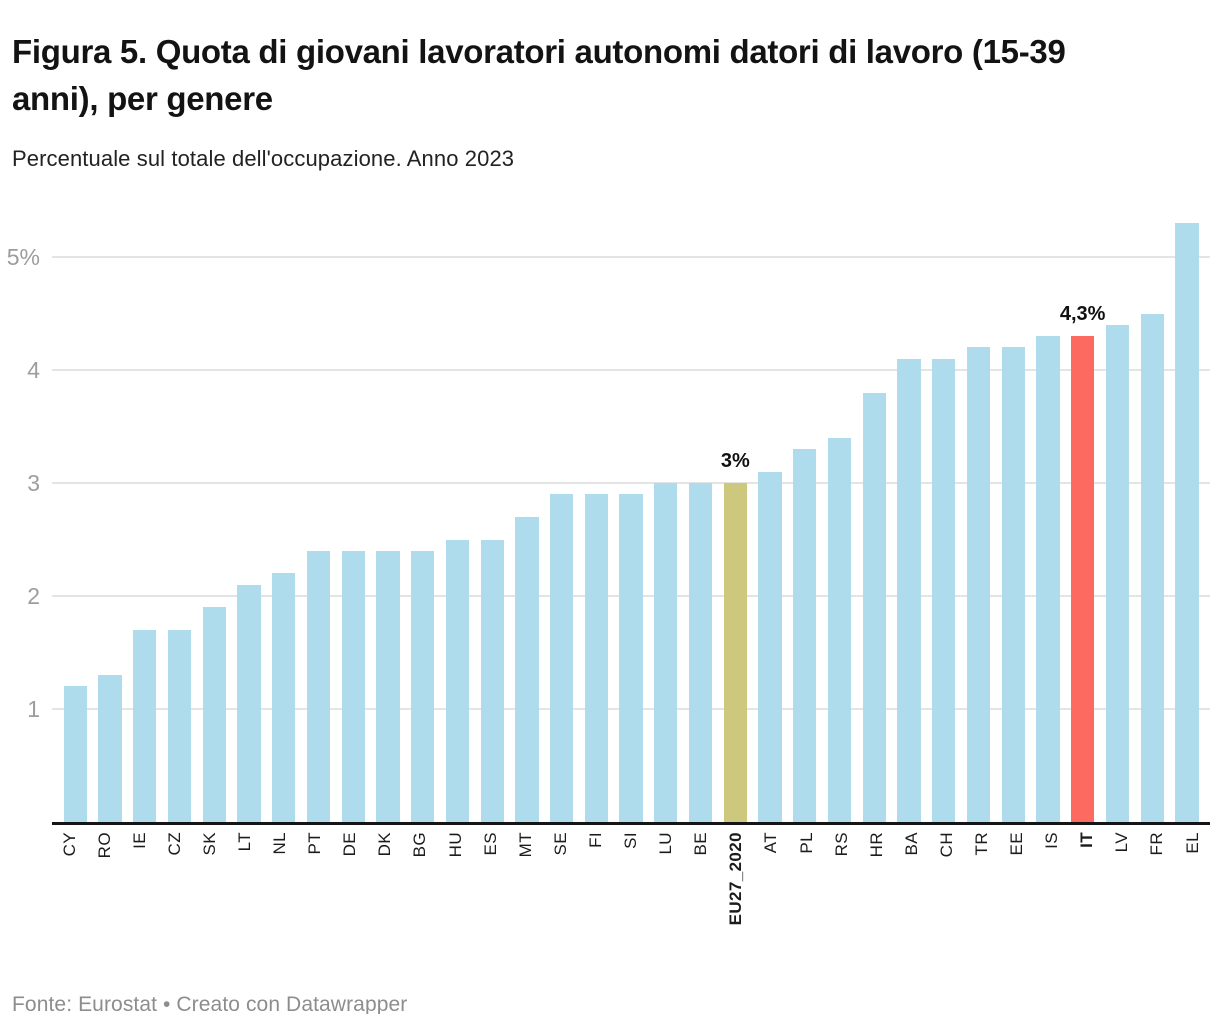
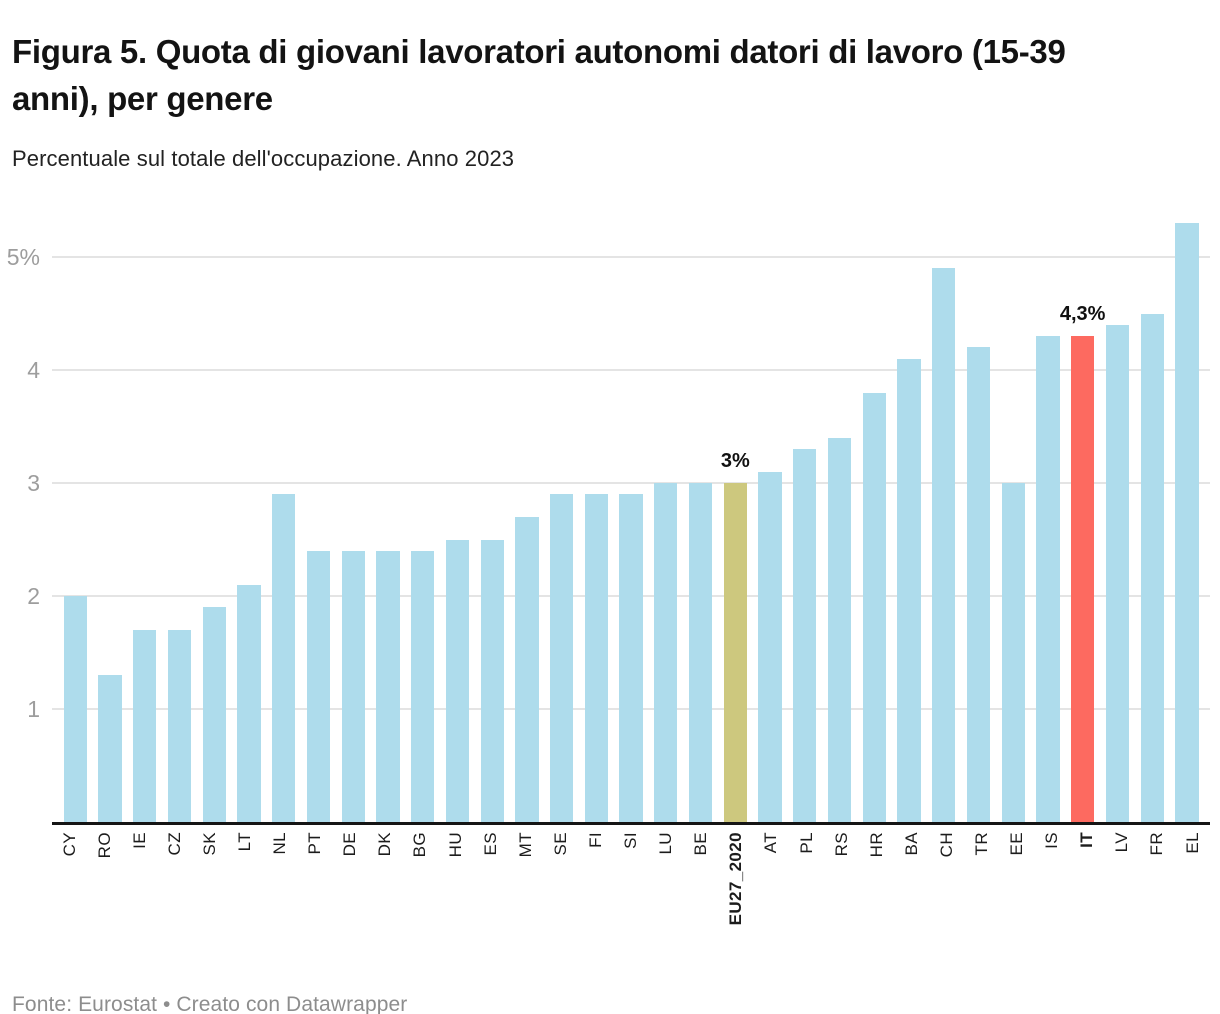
CY: 1.2% -> 2.0%
NL: 2.2% -> 2.9%
CH: 4.1% -> 4.9%
EE: 4.2% -> 3.0%
